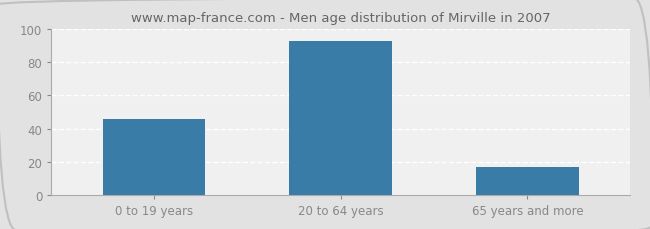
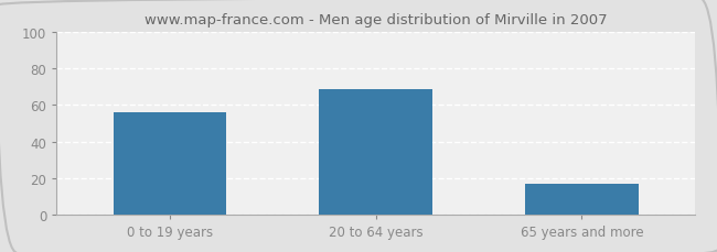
0 to 19 years: 46 -> 56
20 to 64 years: 93 -> 69
